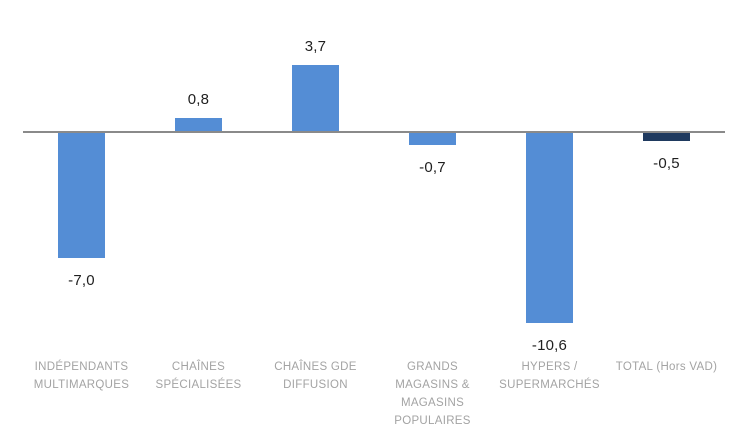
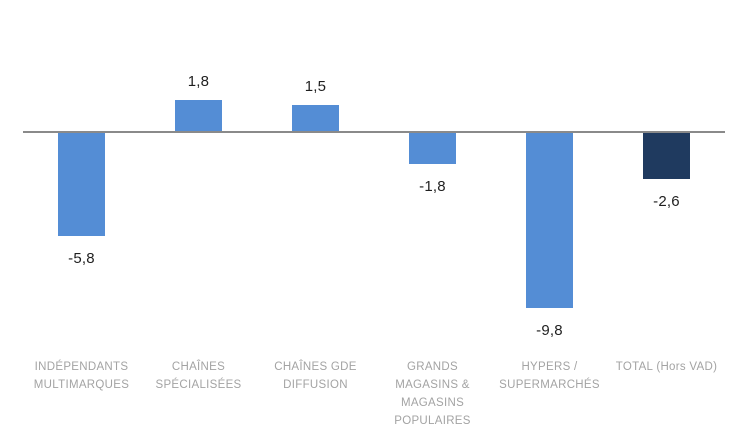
INDÉPENDANTS MULTIMARQUES: -7,0 -> -5,8
CHAÎNES SPÉCIALISÉES: 0,8 -> 1,8
CHAÎNES GDE DIFFUSION: 3,7 -> 1,5
GRANDS MAGASINS & MAGASINS POPULAIRES: -0,7 -> -1,8
HYPERS / SUPERMARCHÉS: -10,6 -> -9,8
TOTAL (Hors VAD): -0,5 -> -2,6
